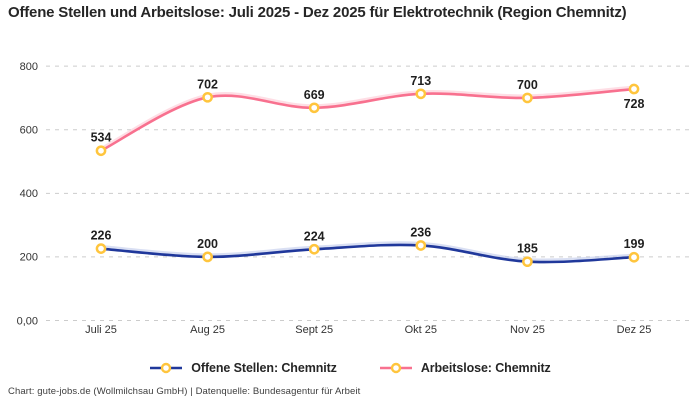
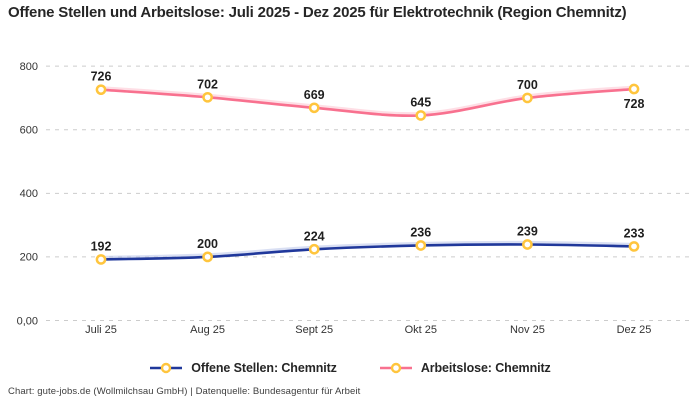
Offene Stellen: Chemnitz/Juli 25: 226 -> 192
Arbeitslose: Chemnitz/Juli 25: 534 -> 726
Arbeitslose: Chemnitz/Okt 25: 713 -> 645
Offene Stellen: Chemnitz/Nov 25: 185 -> 239
Offene Stellen: Chemnitz/Dez 25: 199 -> 233
